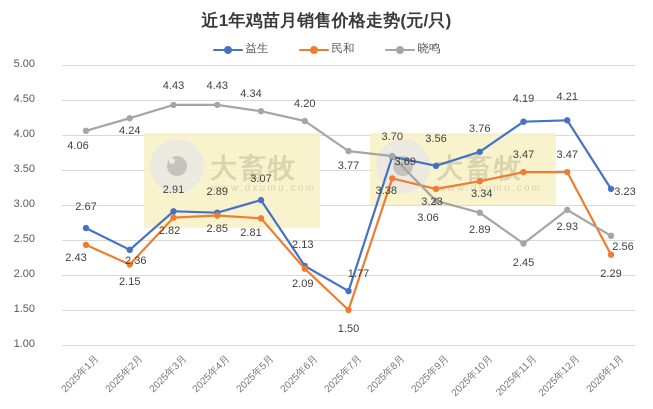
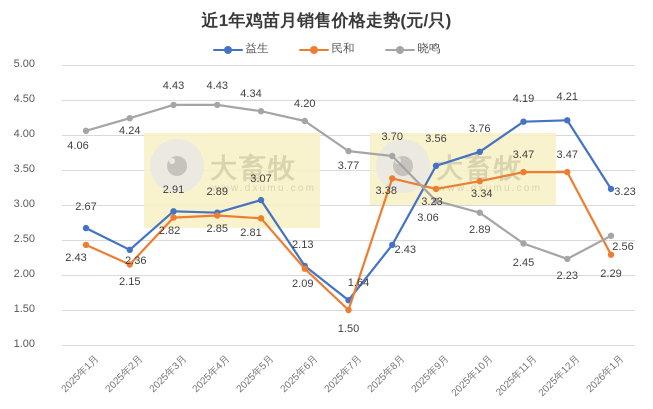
益生/2025年7月: 1.77 -> 1.64
益生/2025年8月: 3.69 -> 2.43
晓鸣/2025年12月: 2.93 -> 2.23
